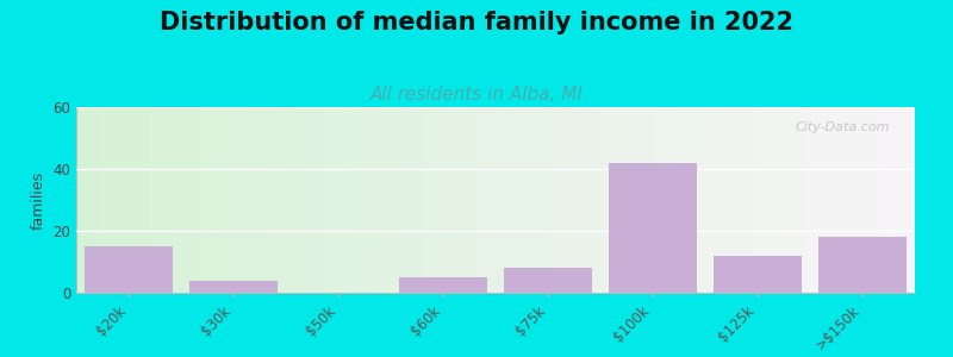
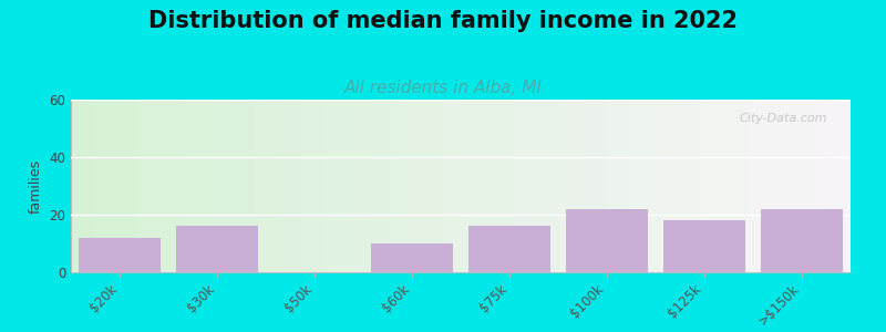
$20k: 15 -> 12
$30k: 4 -> 16
$60k: 5 -> 10
$75k: 8 -> 16
$100k: 42 -> 22
$125k: 12 -> 18
>$150k: 18 -> 22
